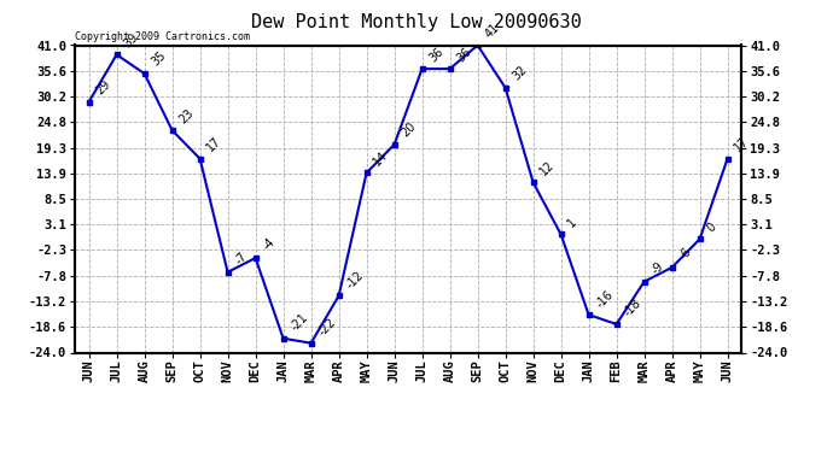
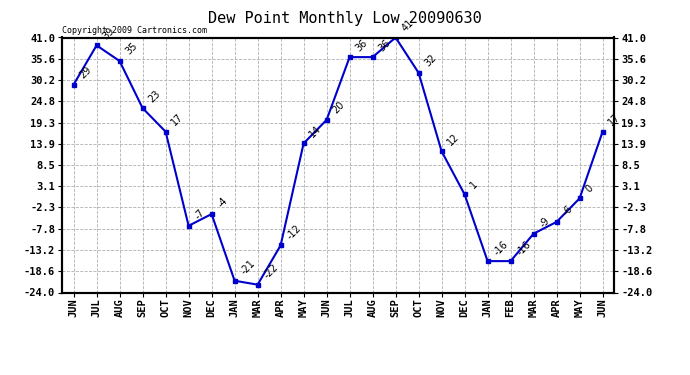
FEB: -18 -> -16
